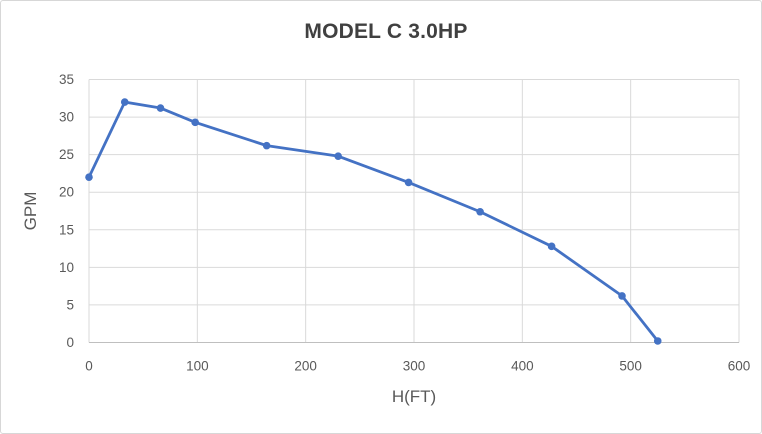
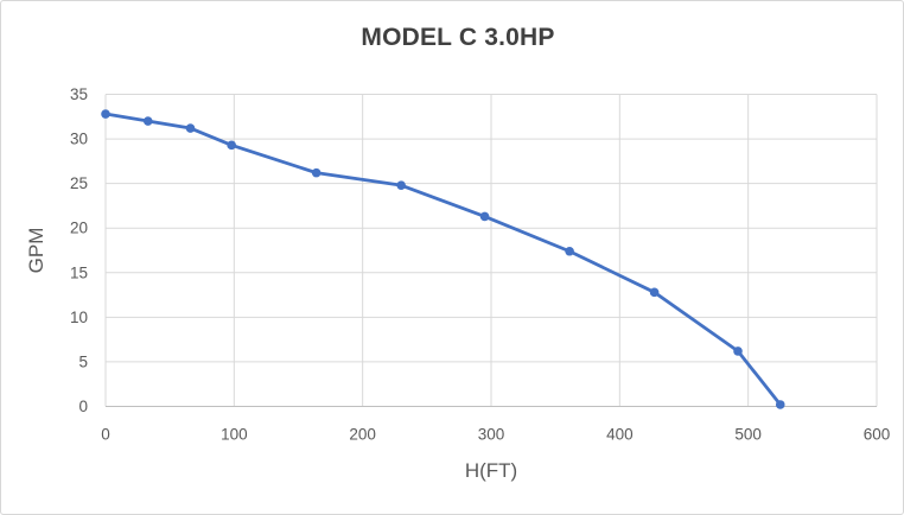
0: 22 -> 33
